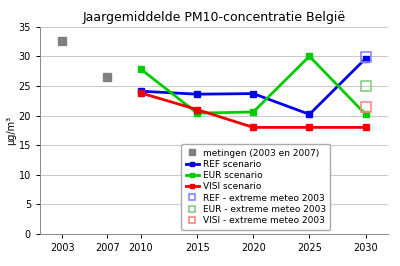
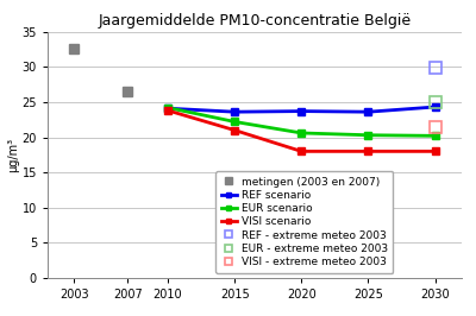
EUR scenario/2010: 27.8 -> 24.2
EUR scenario/2015: 20.4 -> 22.2
REF scenario/2025: 20.2 -> 23.6
EUR scenario/2025: 30.0 -> 20.3
REF scenario/2030: 29.6 -> 24.3
